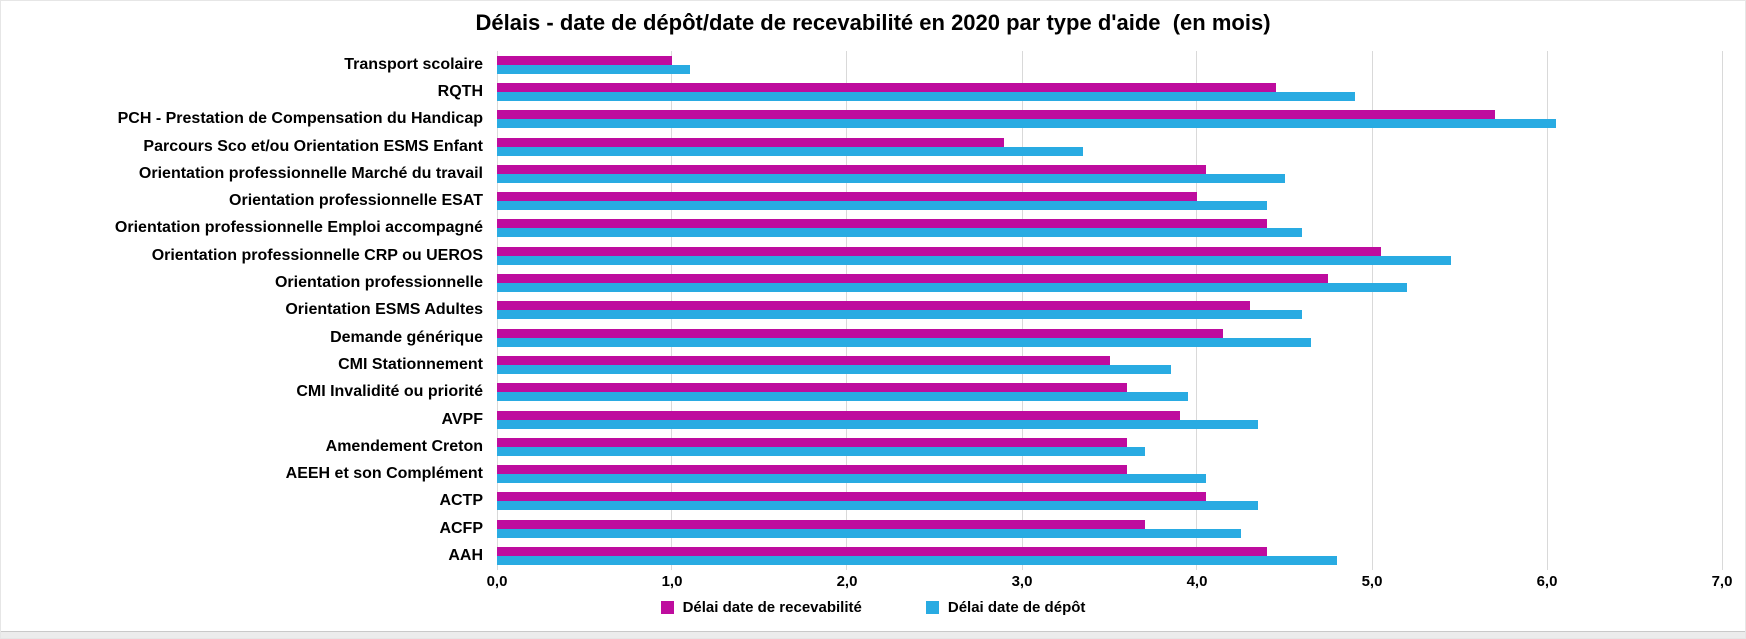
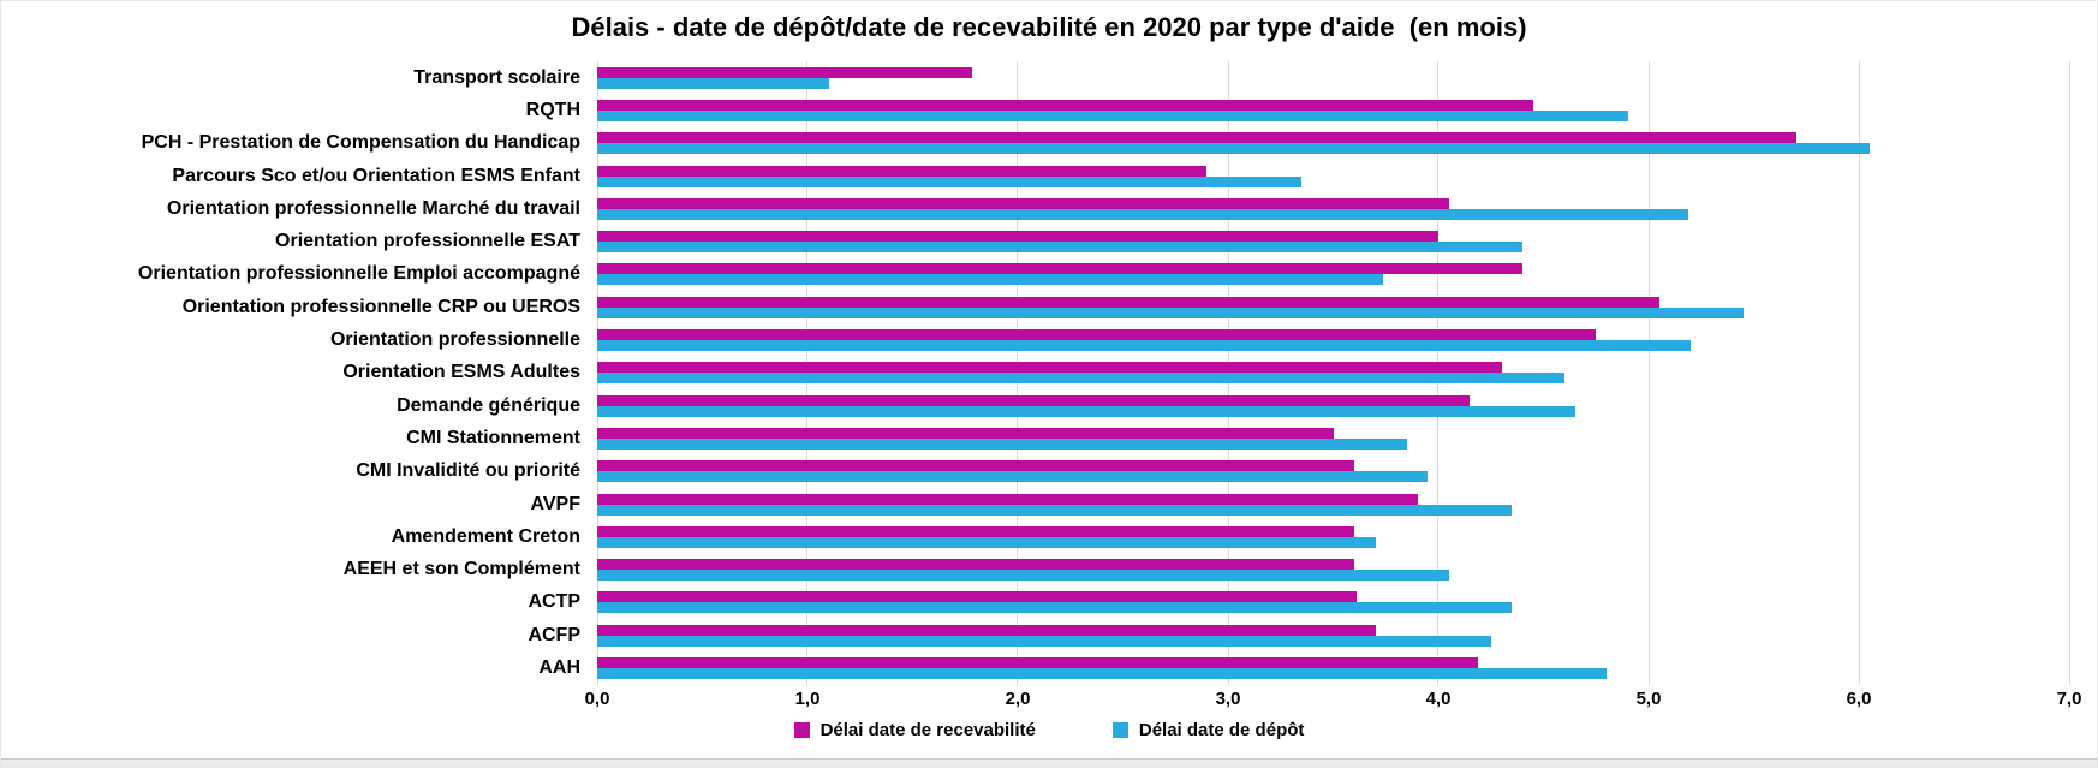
Délai date de recevabilité/Transport scolaire: 1,00 -> 1,78
Délai date de dépôt/Orientation professionnelle Marché du travail: 4,50 -> 5,19
Délai date de dépôt/Orientation professionnelle Emploi accompagné: 4,60 -> 3,74
Délai date de recevabilité/ACTP: 4,05 -> 3,61
Délai date de recevabilité/AAH: 4,40 -> 4,19
